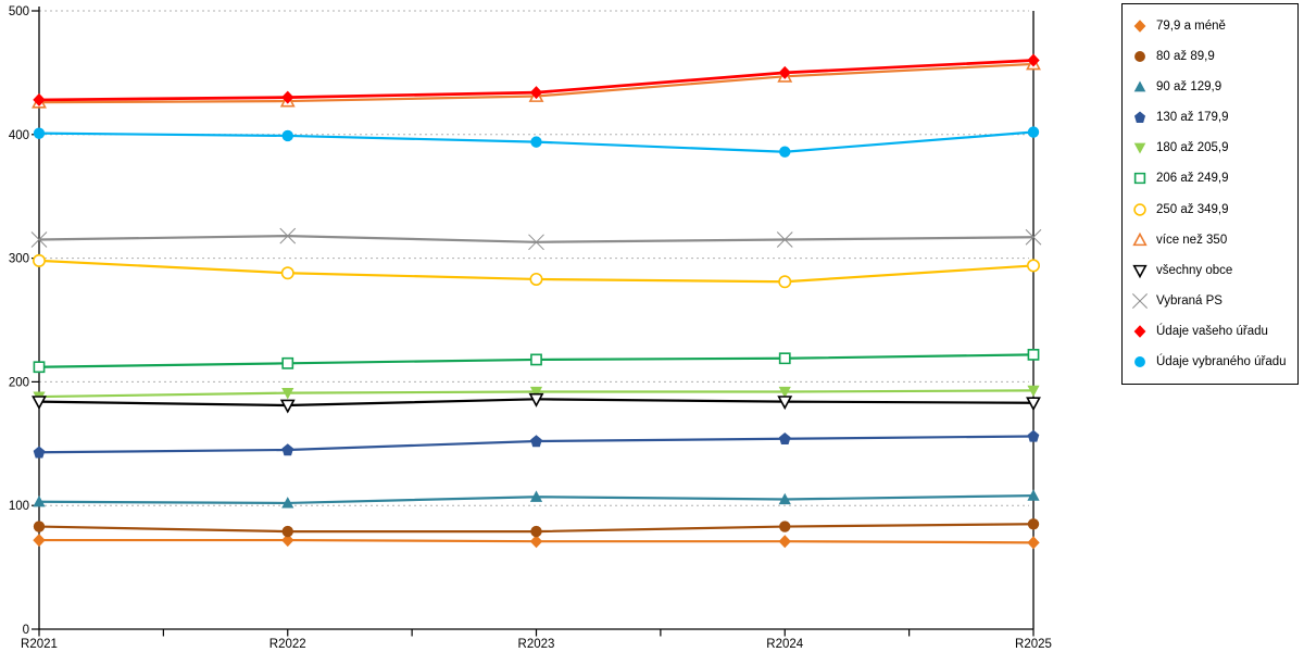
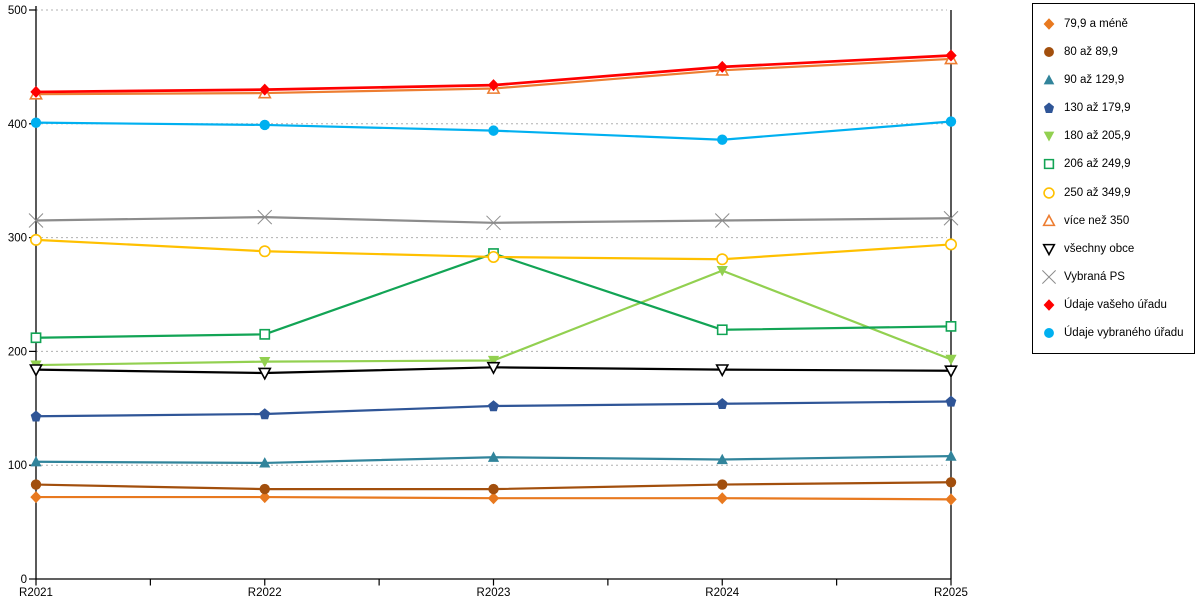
206 až 249,9/R2023: 218 -> 286
180 až 205,9/R2024: 192 -> 271
